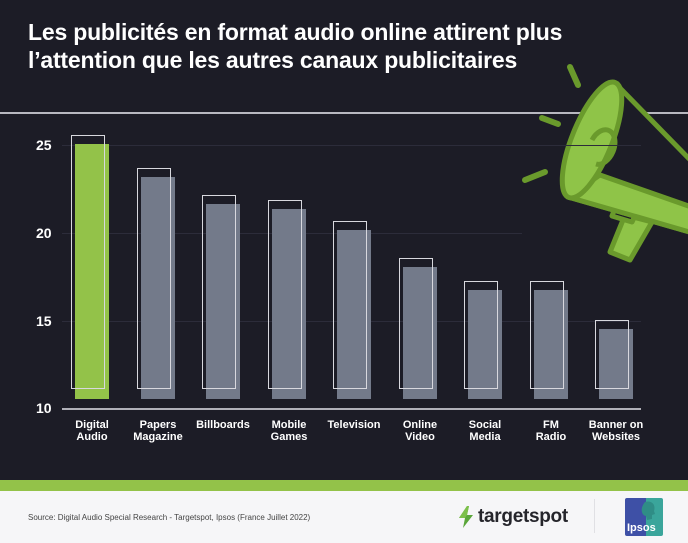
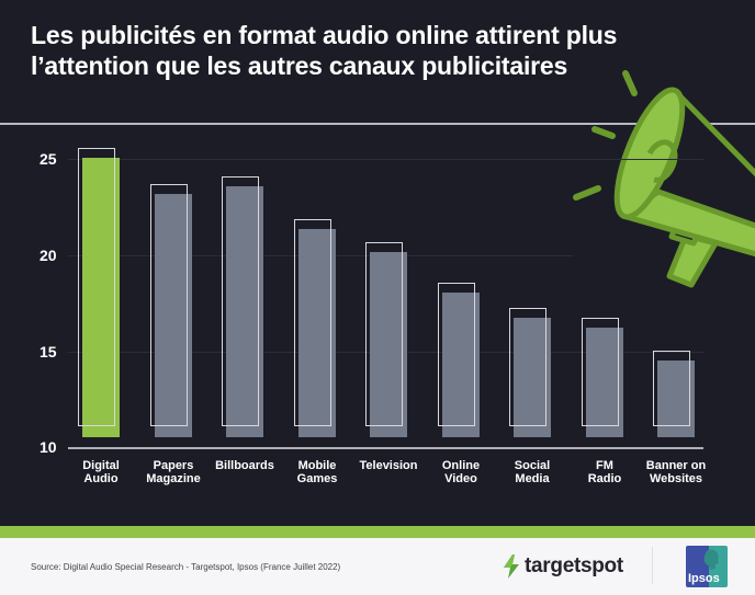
Billboards: 21.6 -> 23.5
FM Radio: 16.7 -> 16.2
